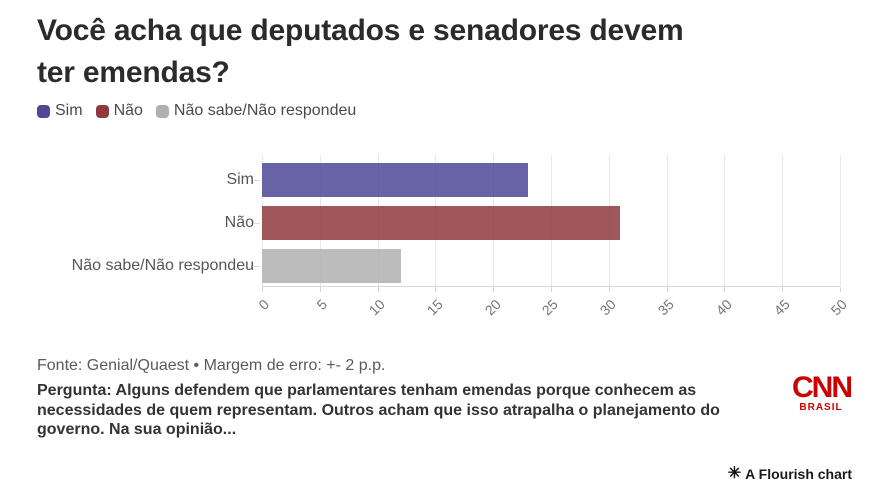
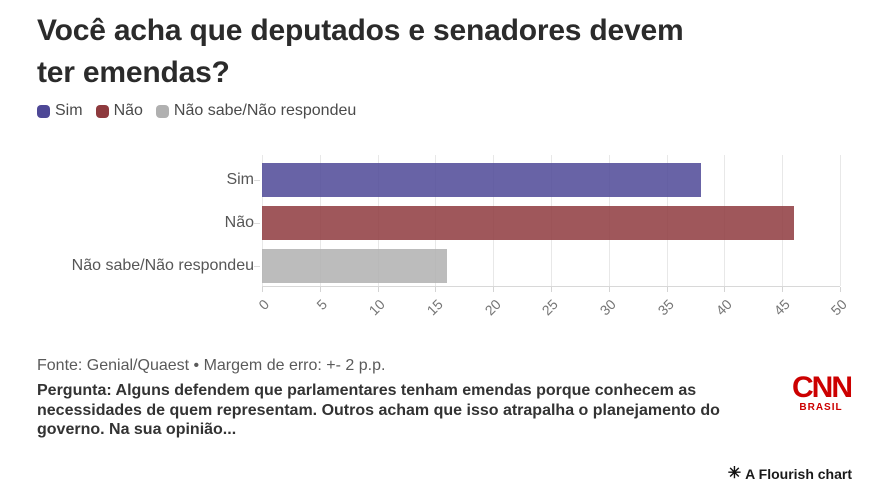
Sim: 23 -> 38
Não: 31 -> 46
Não sabe/Não respondeu: 12 -> 16
